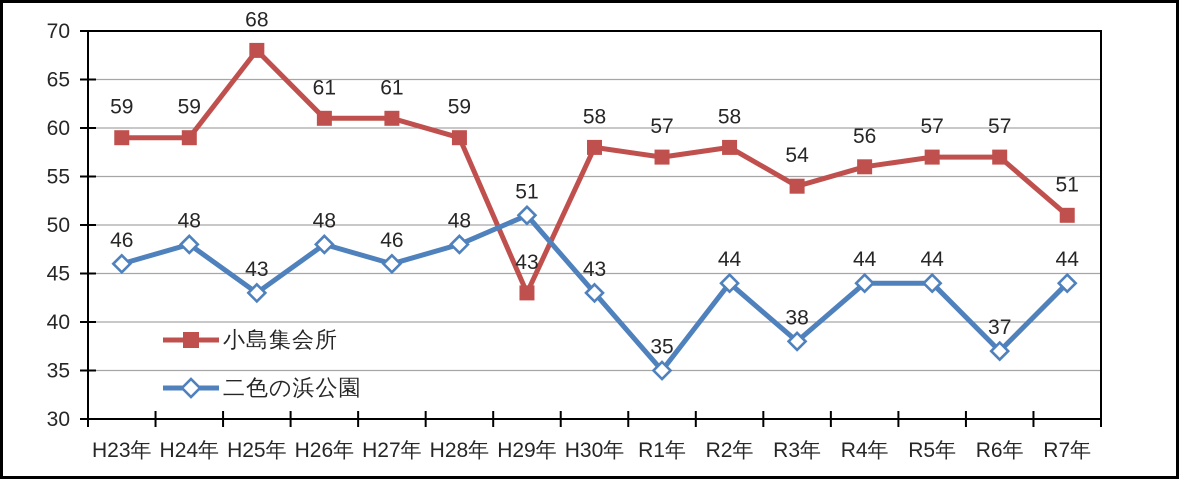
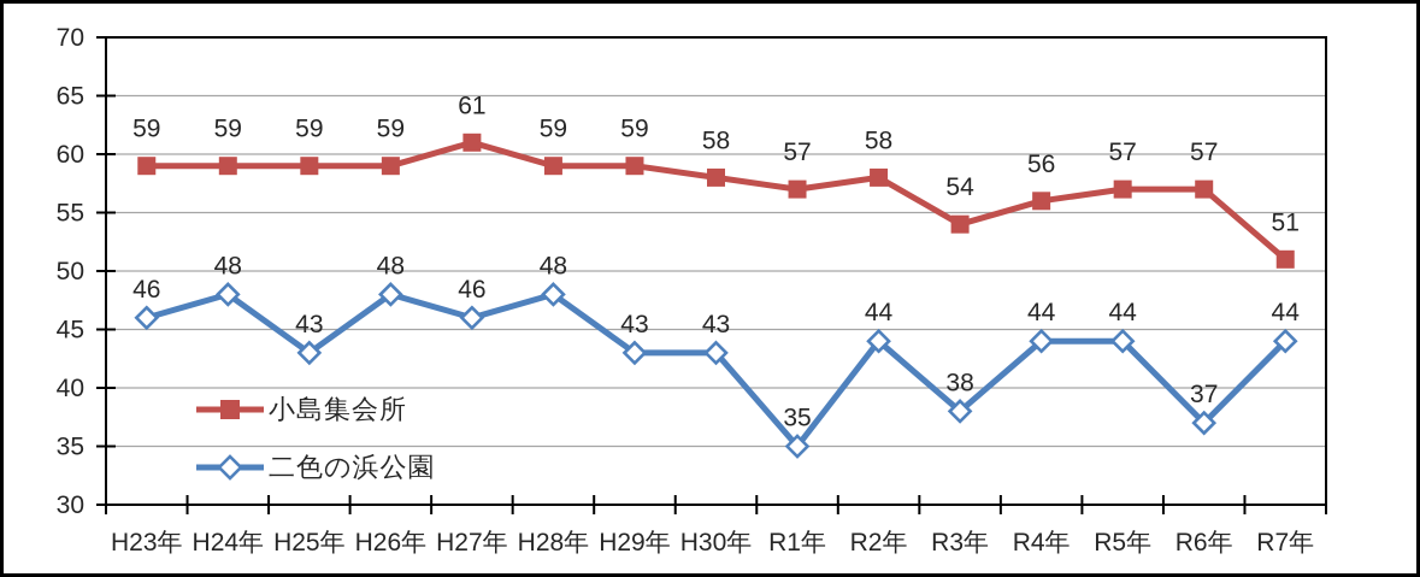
小島集会所/H25年: 68 -> 59
小島集会所/H26年: 61 -> 59
小島集会所/H29年: 43 -> 59
二色の浜公園/H29年: 51 -> 43
